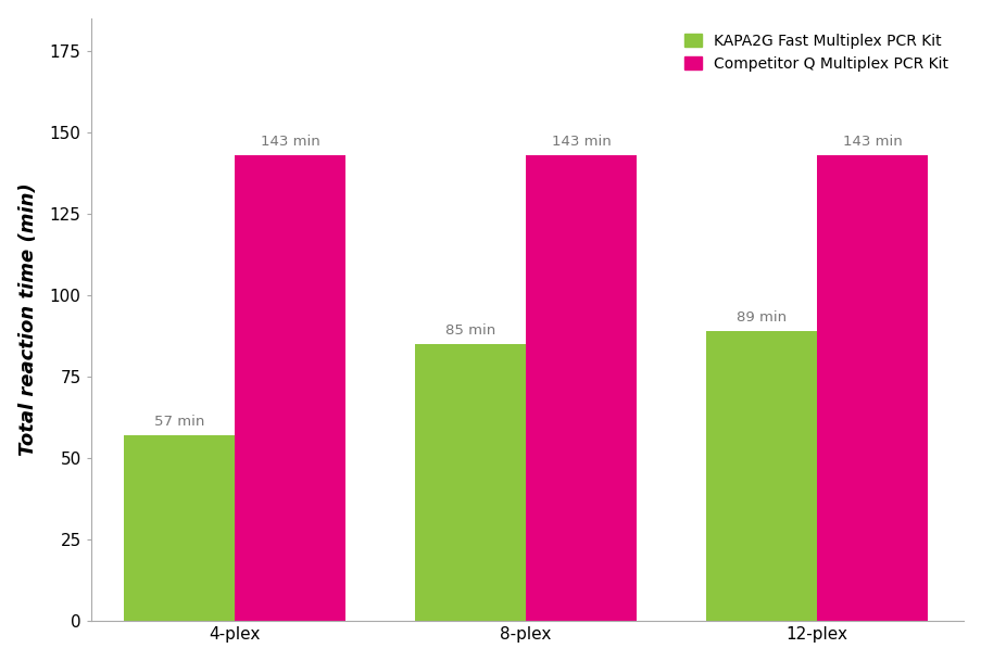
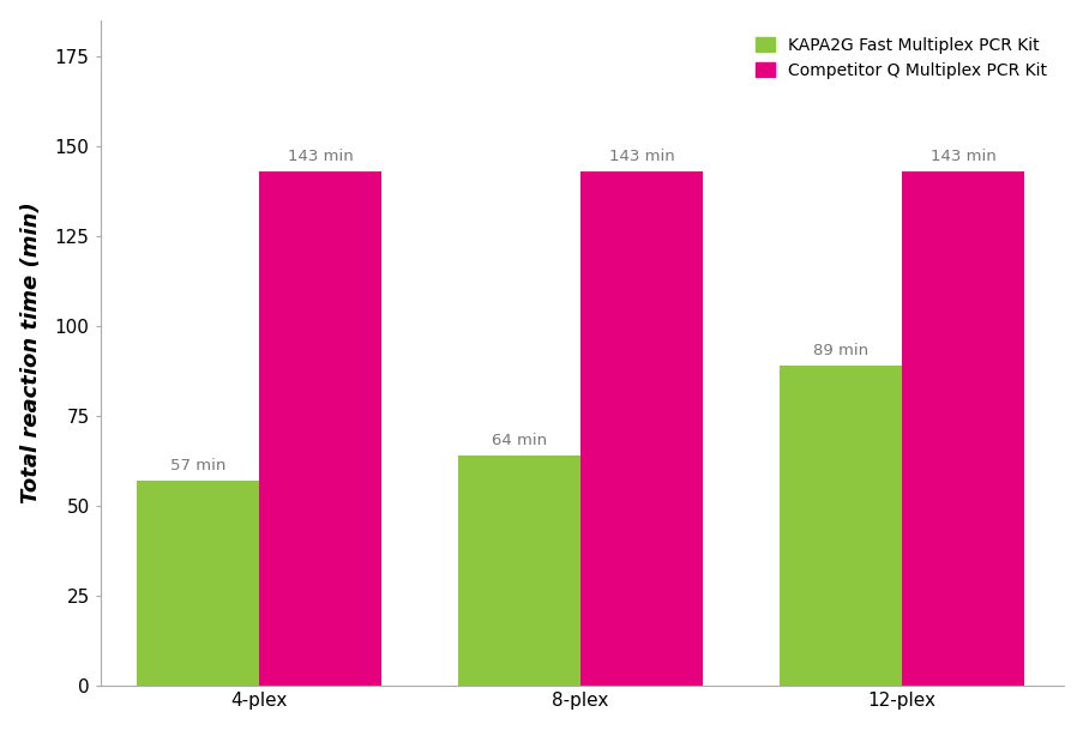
KAPA2G Fast Multiplex PCR Kit/8-plex: 85 -> 64
